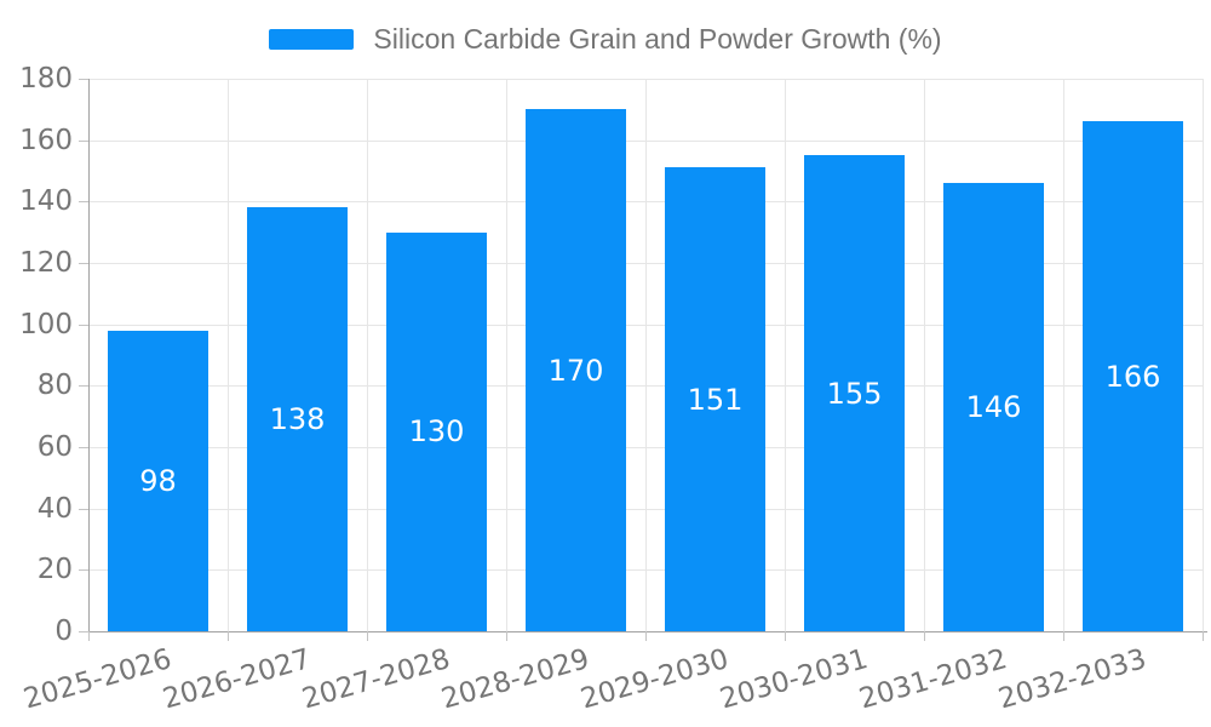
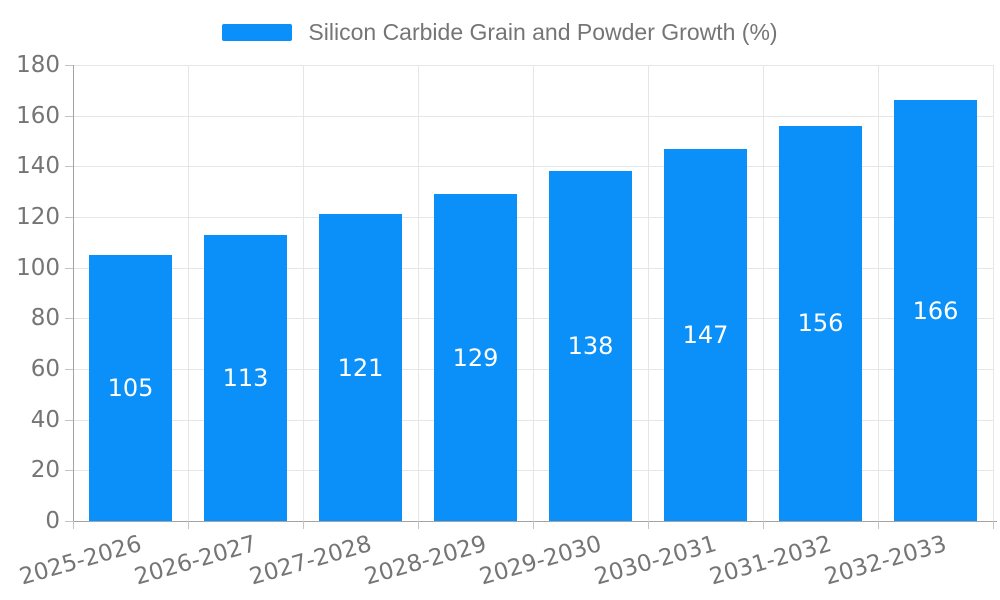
2025-2026: 98 -> 105
2026-2027: 138 -> 113
2027-2028: 130 -> 121
2028-2029: 170 -> 129
2029-2030: 151 -> 138
2030-2031: 155 -> 147
2031-2032: 146 -> 156
